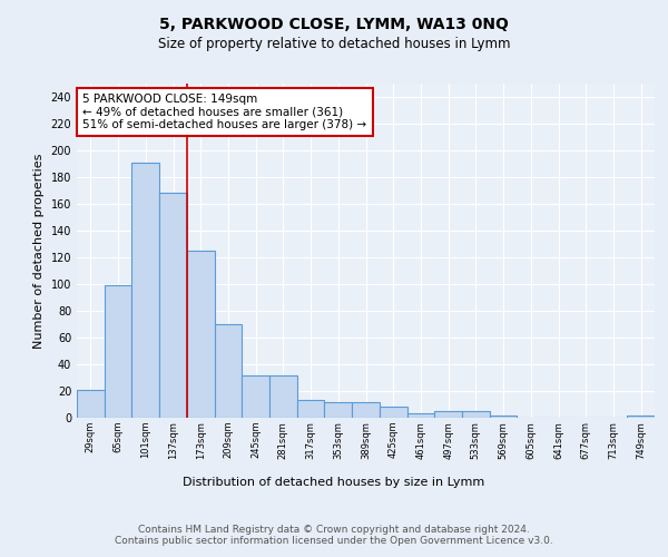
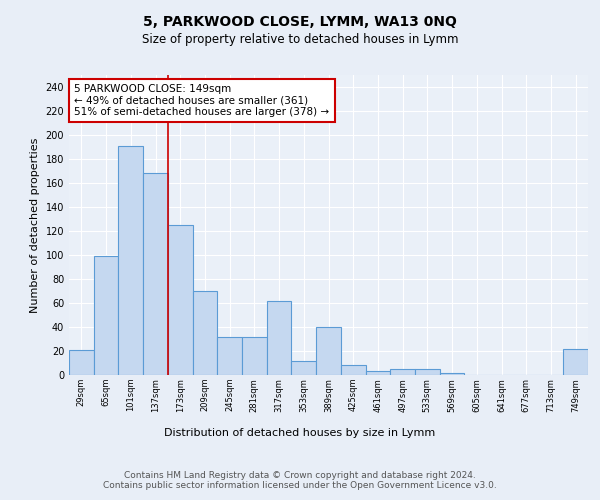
317sqm: 13 -> 62
389sqm: 12 -> 40
749sqm: 2 -> 22
